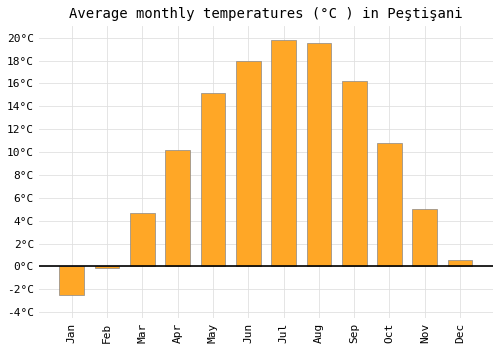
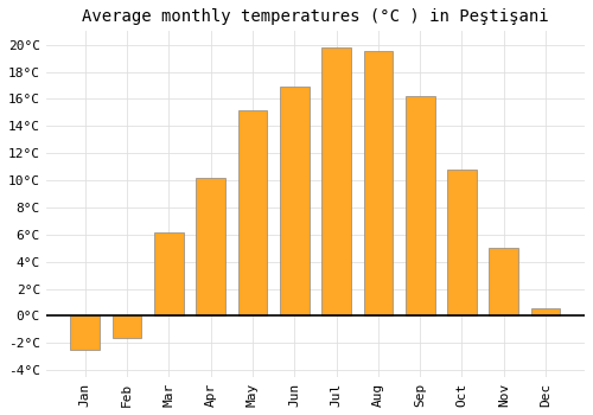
Feb: -0.1°C -> -1.6°C
Mar: 4.7°C -> 6.2°C
Jun: 18.0°C -> 16.9°C
